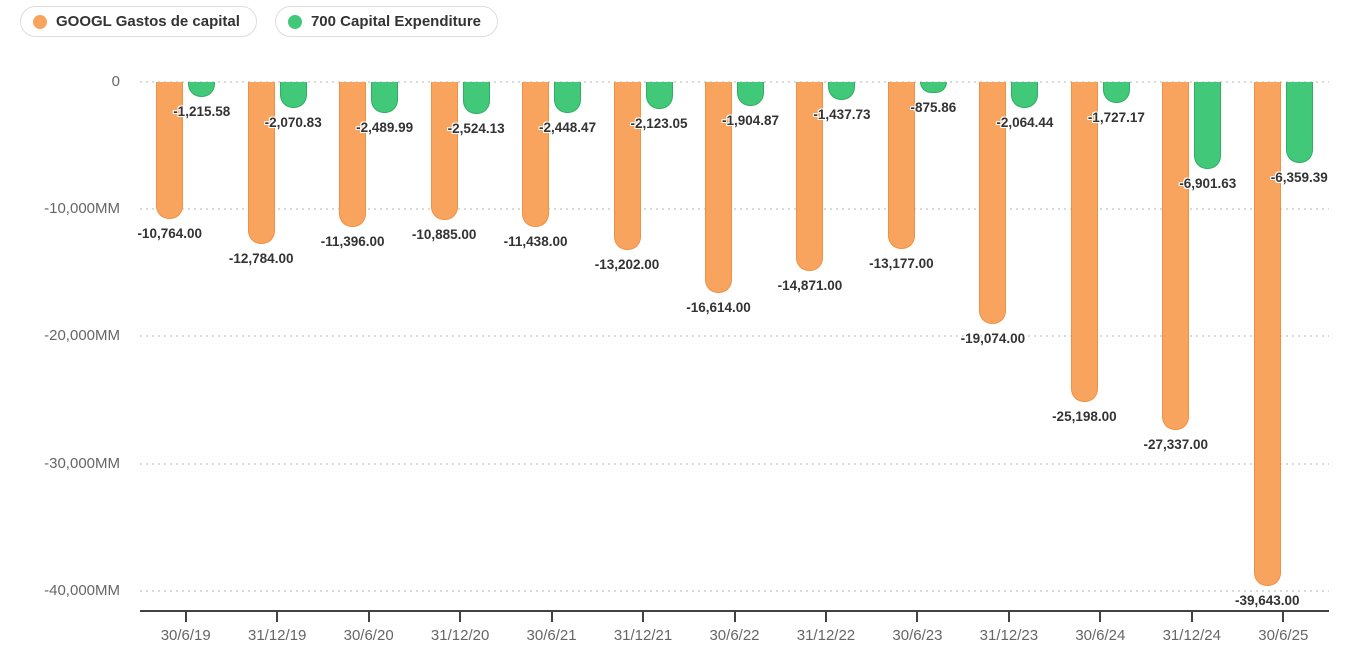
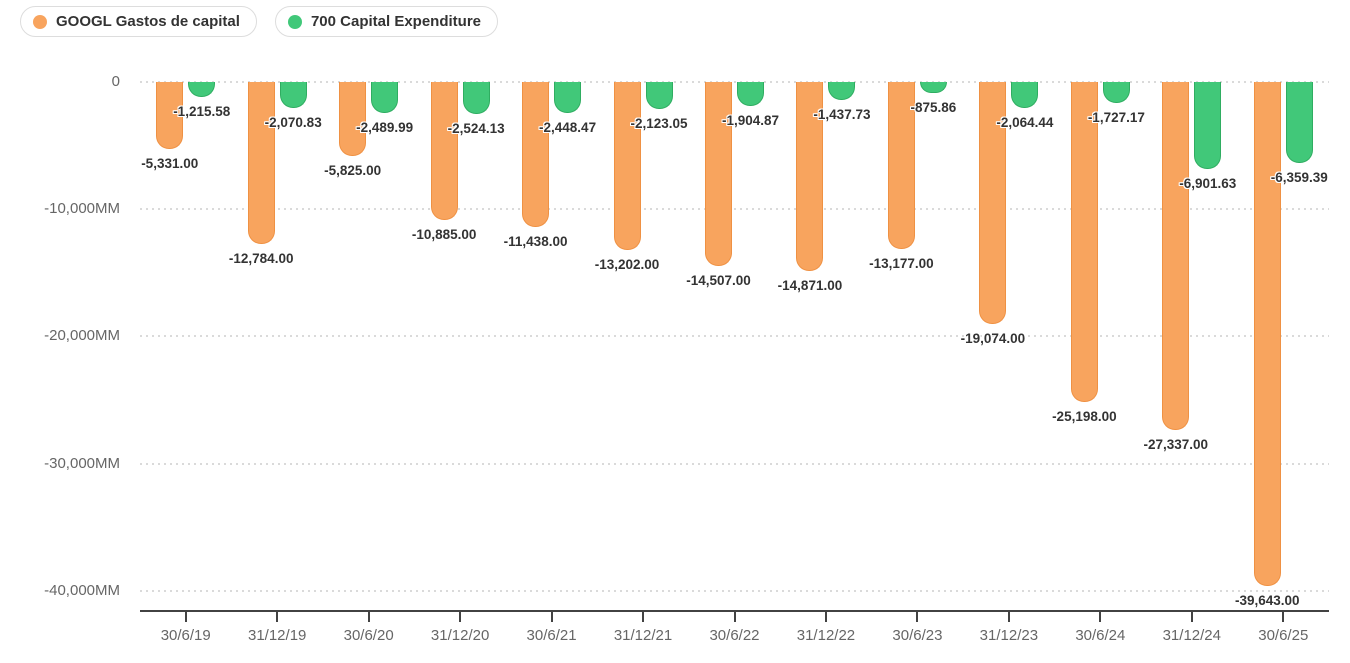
GOOGL Gastos de capital/30/6/19: -10,764.00 -> -5,331.00
GOOGL Gastos de capital/30/6/20: -11,396.00 -> -5,825.00
GOOGL Gastos de capital/30/6/22: -16,614.00 -> -14,507.00
